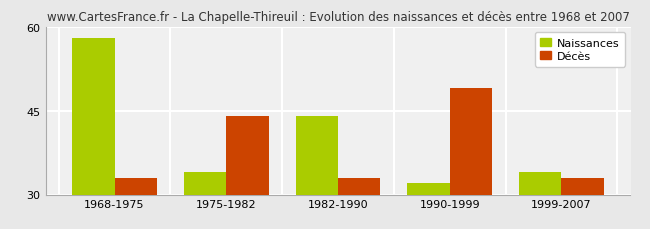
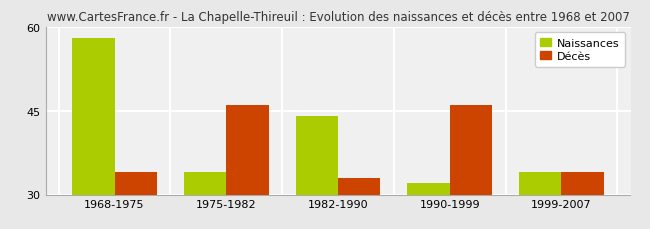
Décès/1968-1975: 33 -> 34
Décès/1975-1982: 44 -> 46
Décès/1990-1999: 49 -> 46
Décès/1999-2007: 33 -> 34
